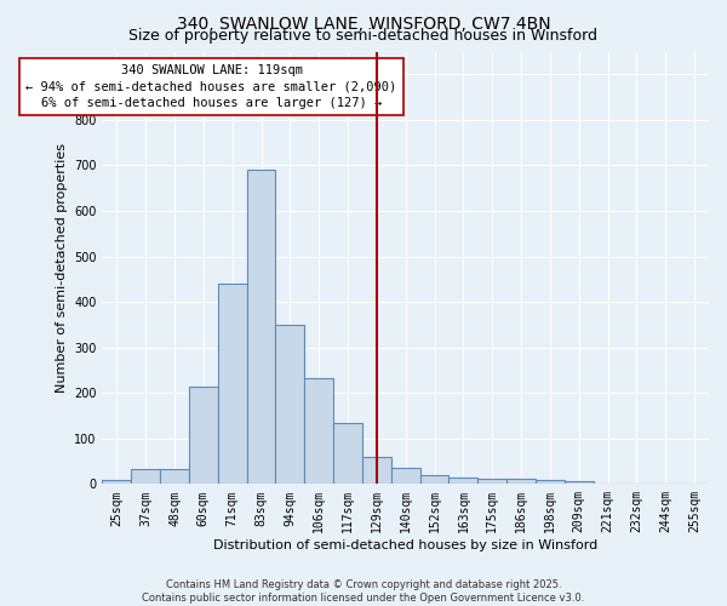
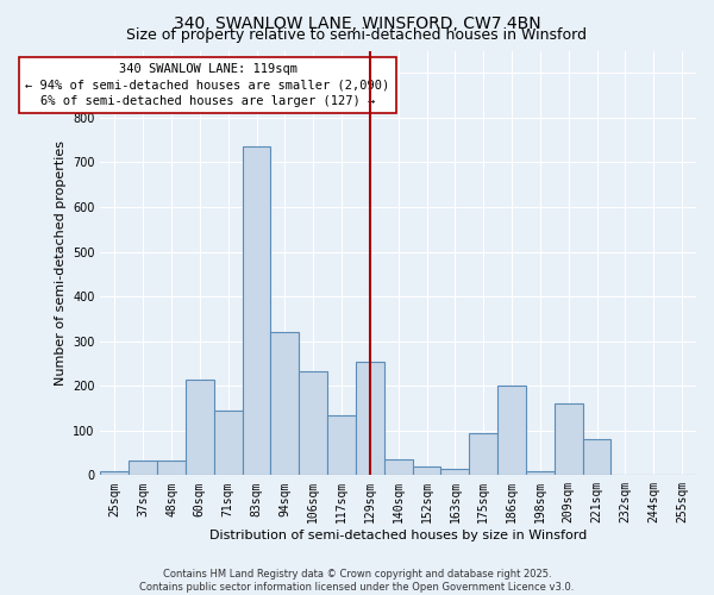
71sqm: 440 -> 145
83sqm: 690 -> 735
94sqm: 350 -> 320
129sqm: 60 -> 255
175sqm: 12 -> 95
186sqm: 12 -> 200
209sqm: 5 -> 160
221sqm: 2 -> 80
